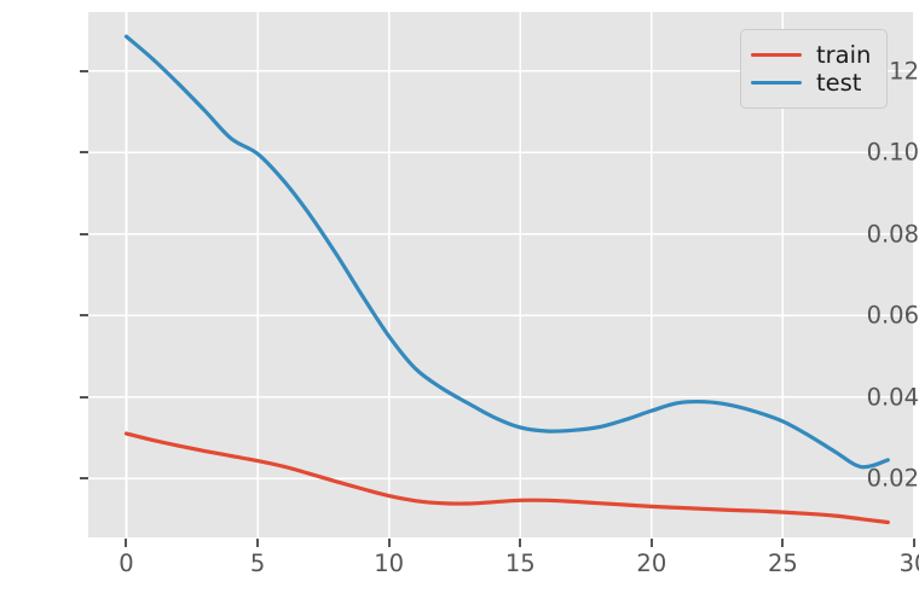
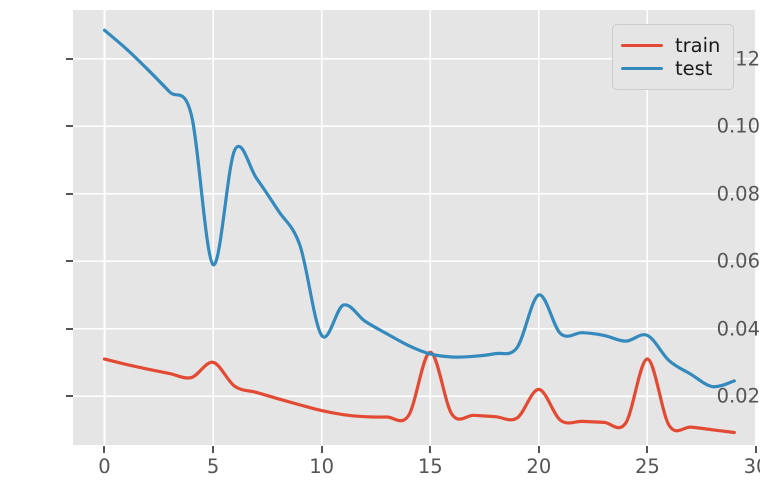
train/5: 0.024 -> 0.030
test/5: 0.100 -> 0.059
test/10: 0.055 -> 0.038
train/15: 0.015 -> 0.033
train/20: 0.013 -> 0.022
test/20: 0.037 -> 0.050
train/25: 0.012 -> 0.031
test/25: 0.034 -> 0.038
